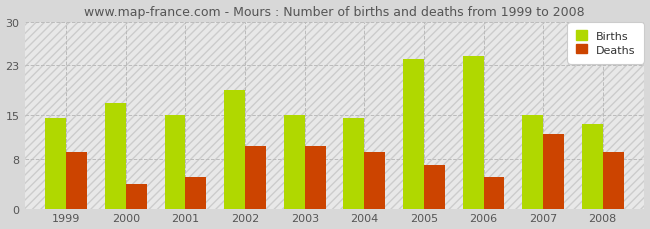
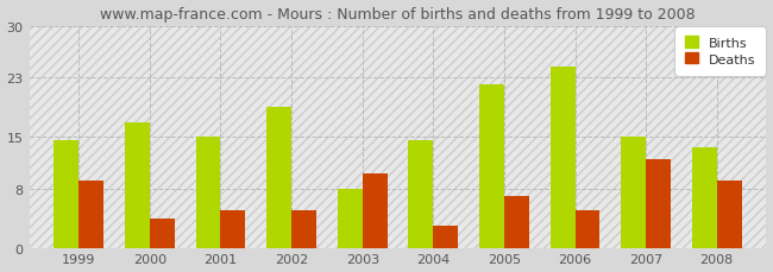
Deaths/2002: 10 -> 5
Births/2003: 15.0 -> 8.0
Deaths/2004: 9 -> 3
Births/2005: 24.0 -> 22.0
